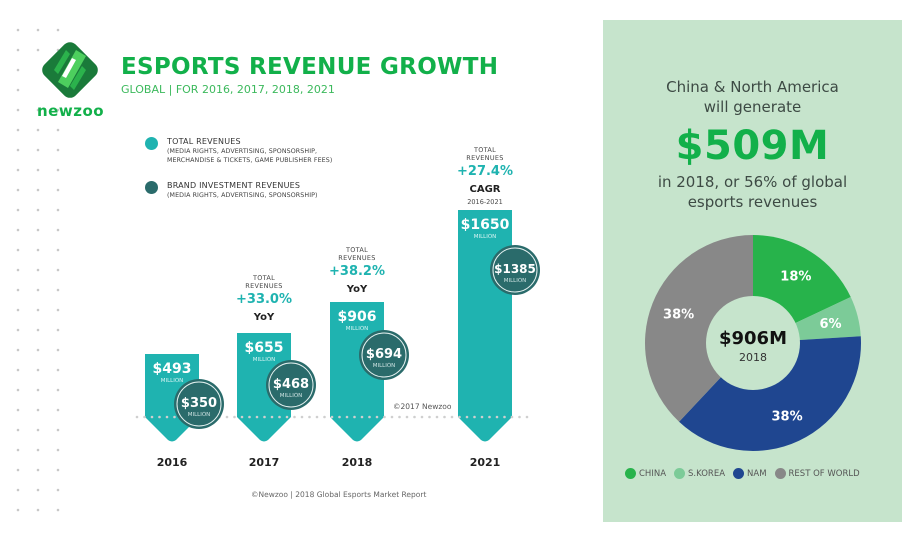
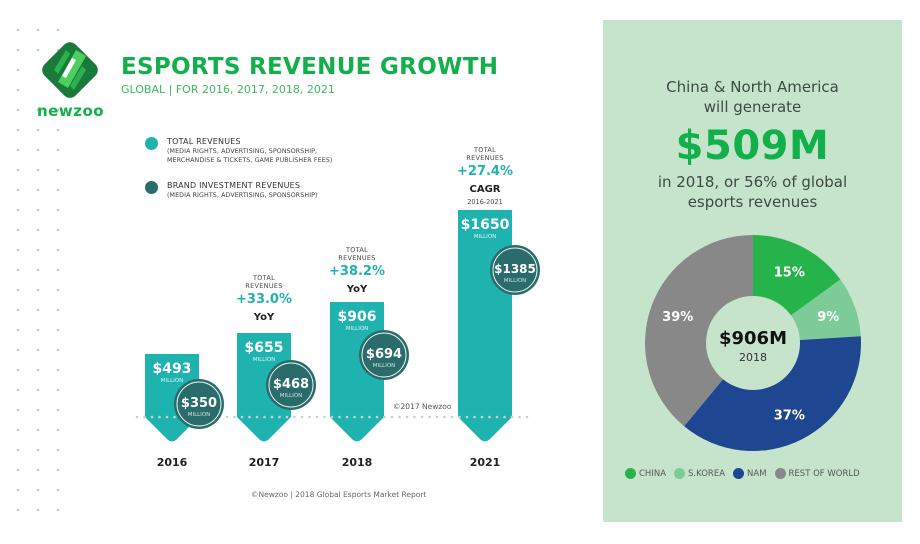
$906M/CHINA: 18% -> 15%
$906M/S.KOREA: 6% -> 9%
$906M/NAM: 38% -> 37%
$906M/REST OF WORLD: 38% -> 39%
